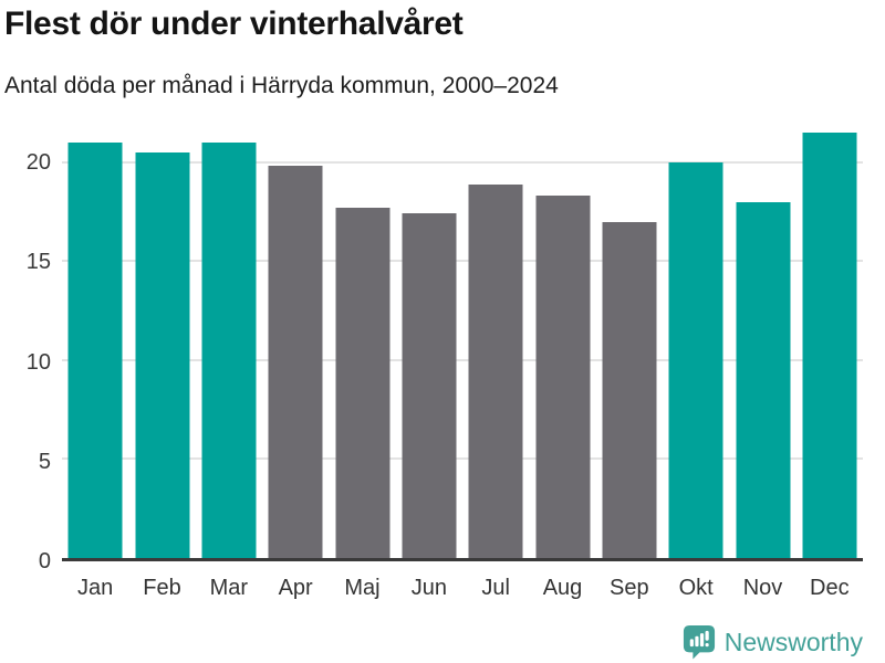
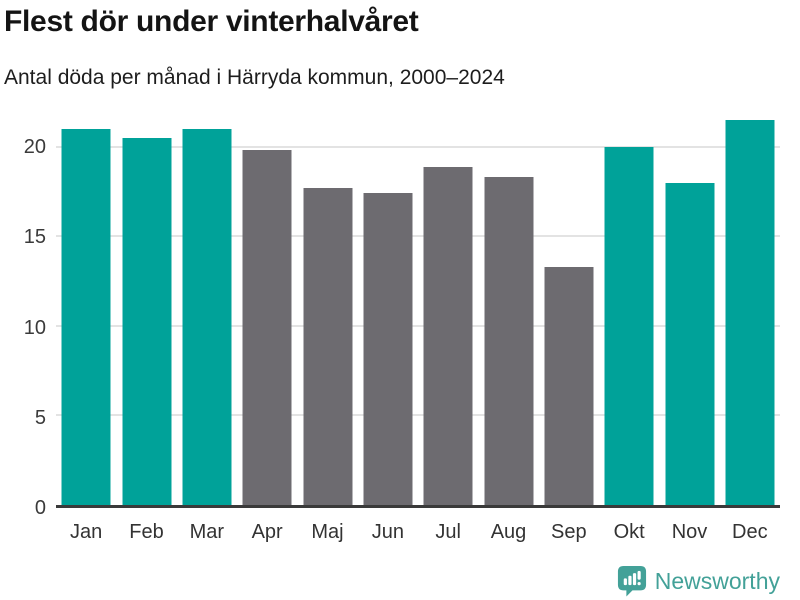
Sep: 17.0 -> 13.3
